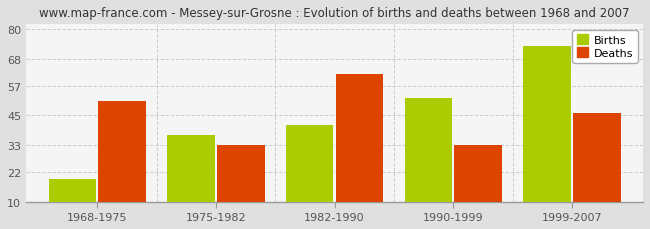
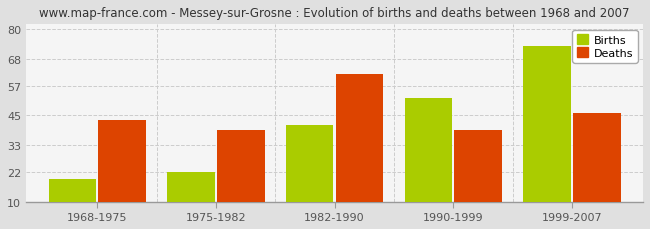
Deaths/1968-1975: 51 -> 43
Births/1975-1982: 37 -> 22
Deaths/1975-1982: 33 -> 39
Deaths/1990-1999: 33 -> 39
